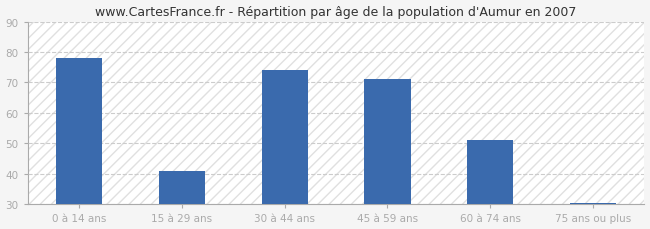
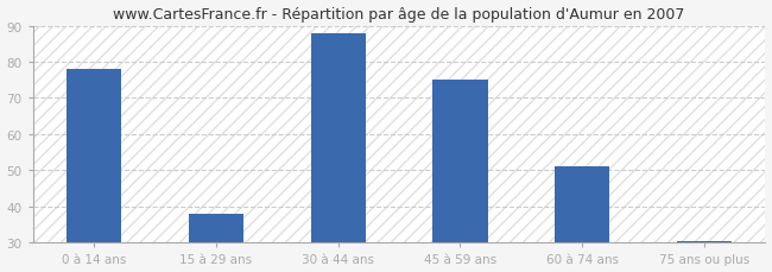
15 à 29 ans: 41.0 -> 38.0
30 à 44 ans: 74.0 -> 88.0
45 à 59 ans: 71.0 -> 75.0
